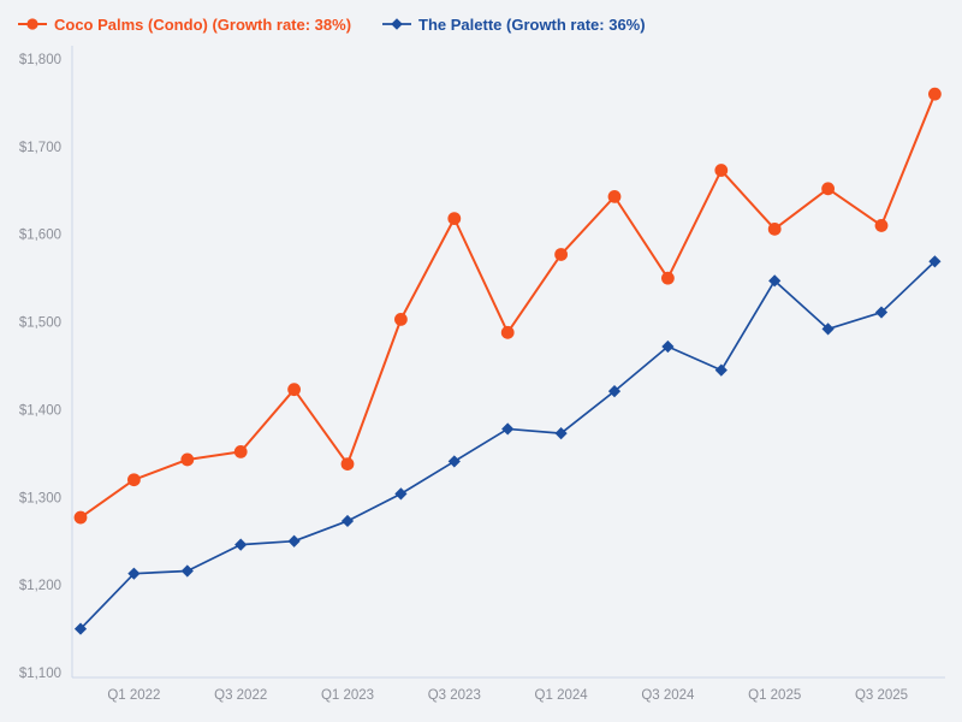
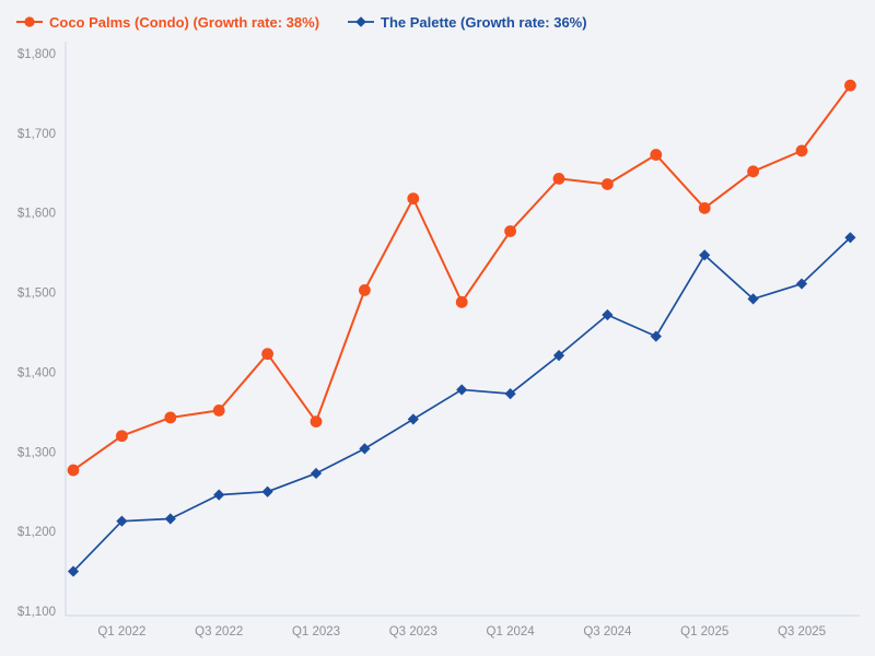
Coco Palms (Condo) (Growth rate: 38%)/Q3 2024: $1550 -> $1640
Coco Palms (Condo) (Growth rate: 38%)/Q3 2025: $1610 -> $1680
